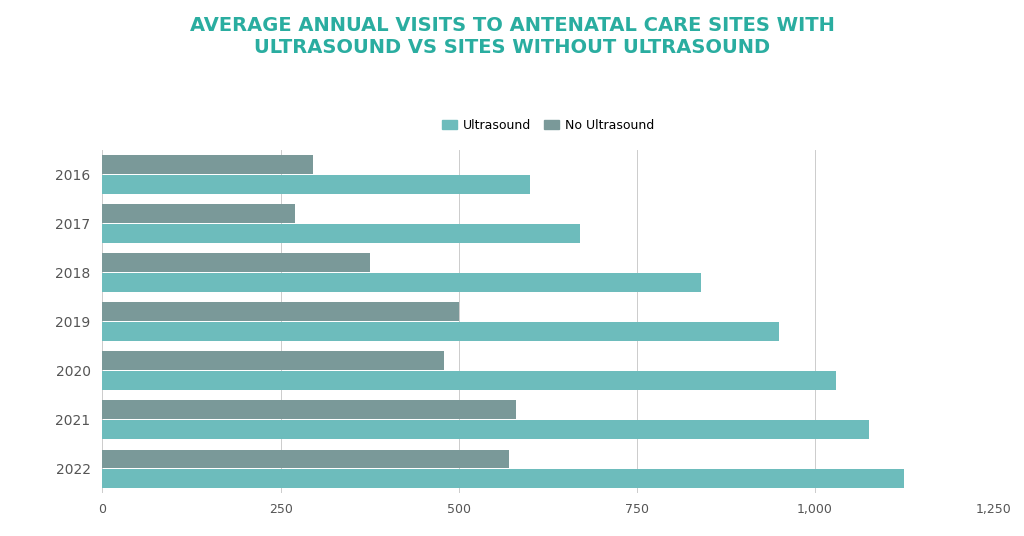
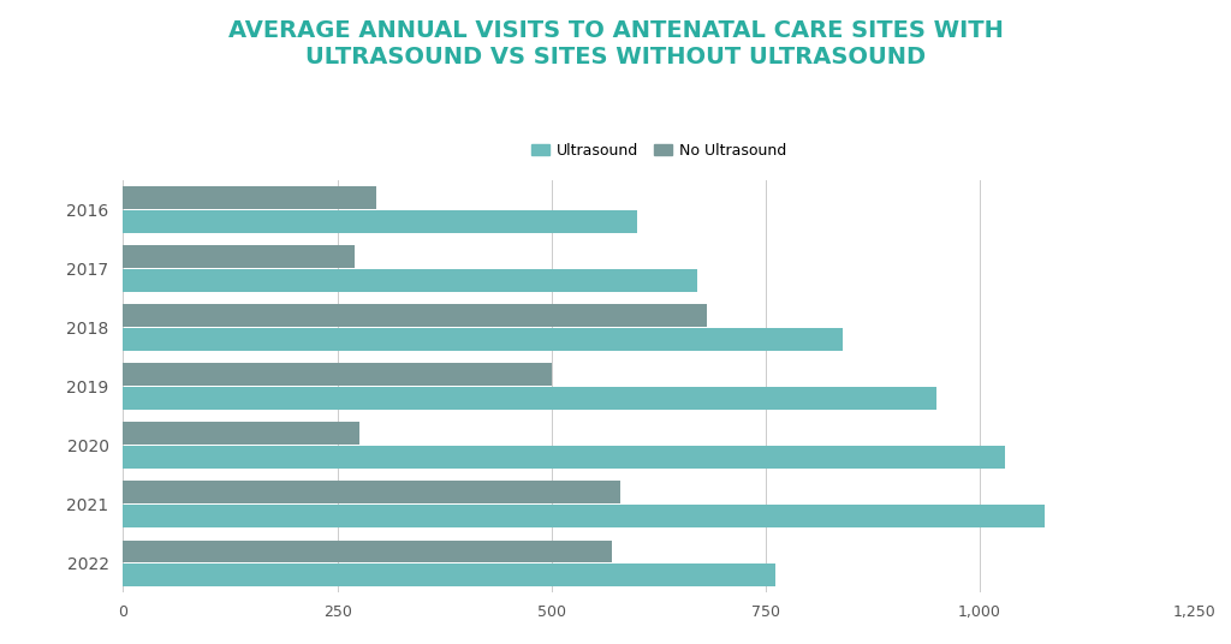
No Ultrasound/2018: 375 -> 682
No Ultrasound/2020: 480 -> 276
Ultrasound/2022: 1,125 -> 762
